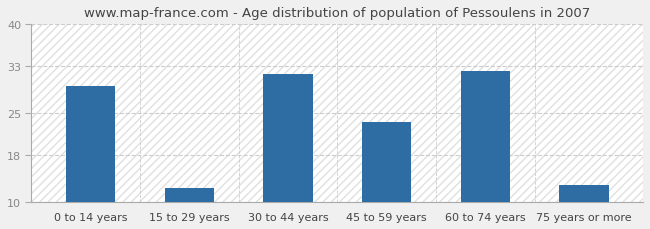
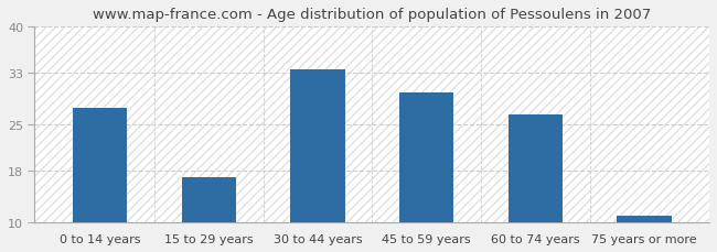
0 to 14 years: 29.6 -> 27.5
15 to 29 years: 12.4 -> 17.0
30 to 44 years: 31.6 -> 33.5
45 to 59 years: 23.6 -> 30.0
60 to 74 years: 32.2 -> 26.5
75 years or more: 13.0 -> 11.0
